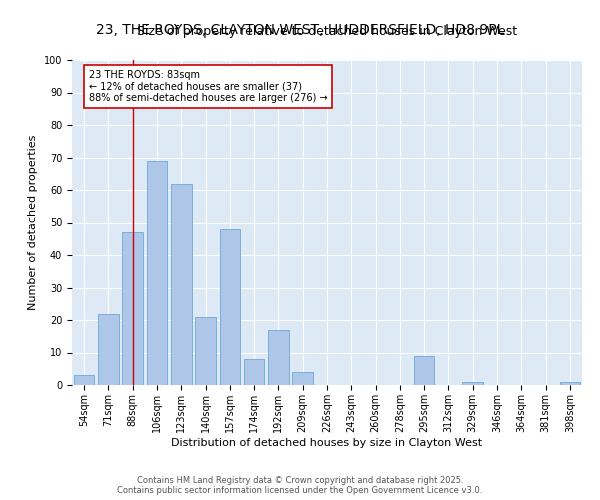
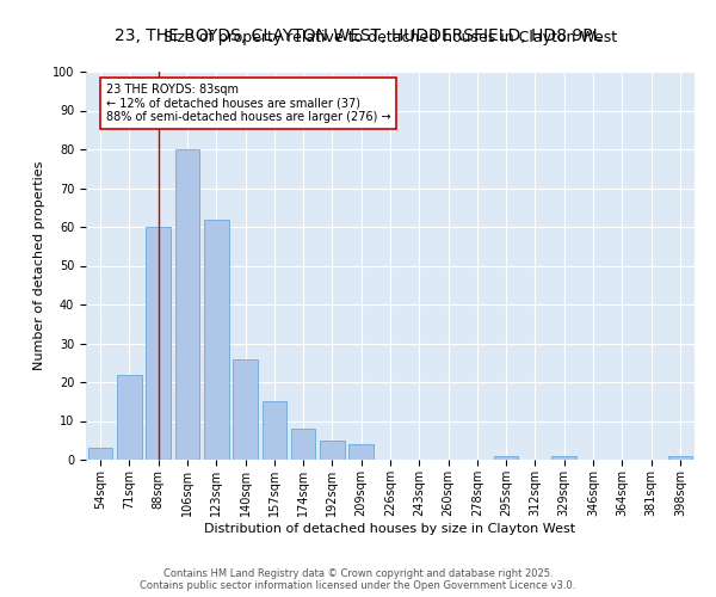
88sqm: 47 -> 60
106sqm: 69 -> 80
140sqm: 21 -> 26
157sqm: 48 -> 15
192sqm: 17 -> 5
295sqm: 9 -> 1
